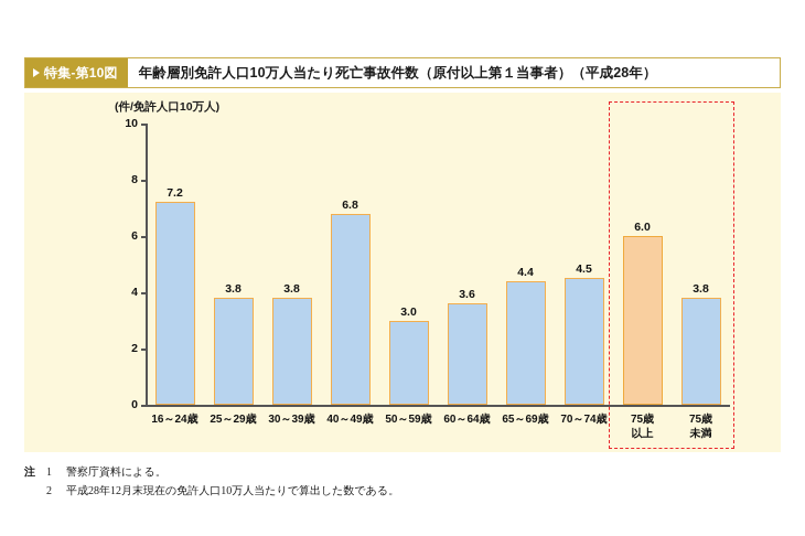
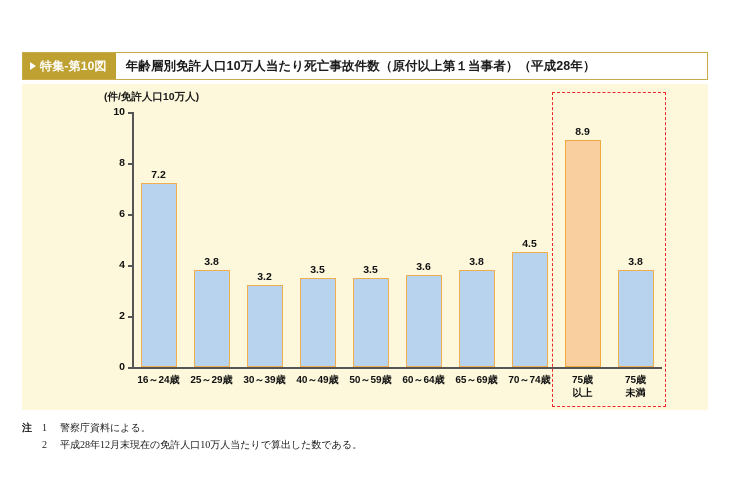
30～39歳: 3.8 -> 3.2
40～49歳: 6.8 -> 3.5
50～59歳: 3.0 -> 3.5
65～69歳: 4.4 -> 3.8
75歳 以上: 6.0 -> 8.9
